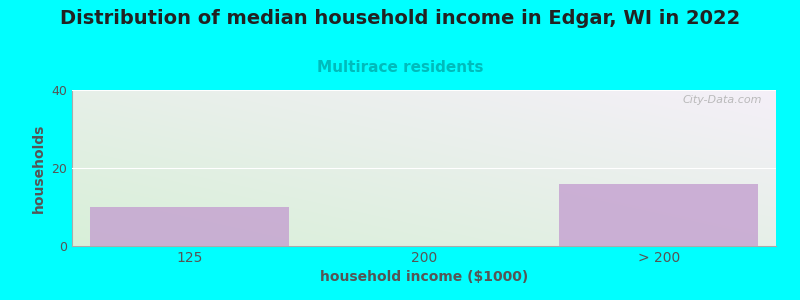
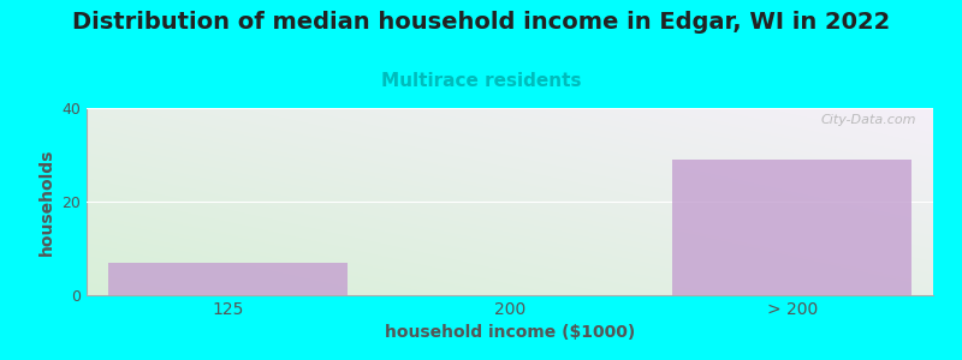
125: 10 -> 7
> 200: 16 -> 29
